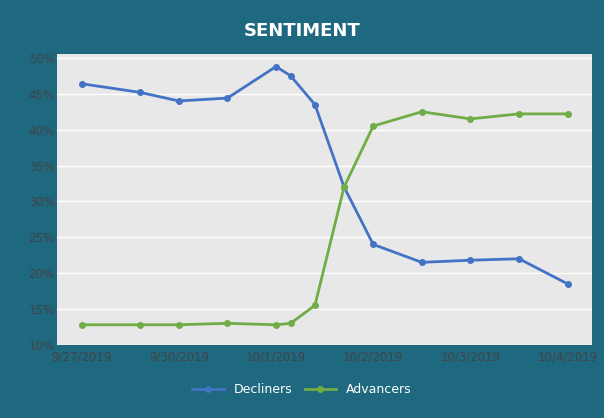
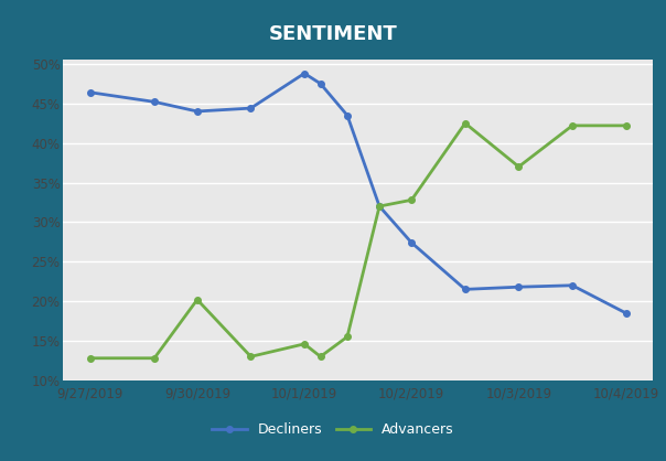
Advancers/9/30/2019: 12.8% -> 20.2%
Advancers/10/1/2019: 12.8% -> 14.6%
Decliners/10/2/2019: 24.0% -> 27.4%
Advancers/10/2/2019: 40.5% -> 32.8%
Advancers/10/3/2019: 41.5% -> 37.0%
